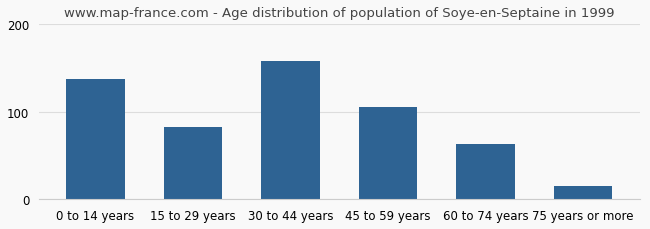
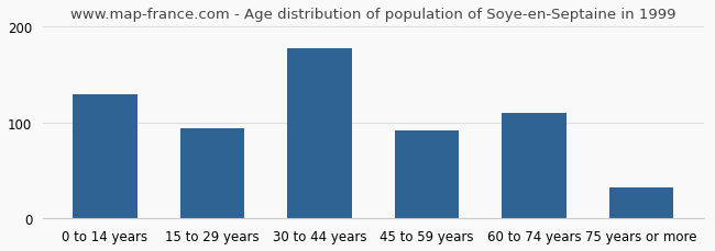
0 to 14 years: 137 -> 130
15 to 29 years: 83 -> 94
30 to 44 years: 158 -> 178
45 to 59 years: 105 -> 92
60 to 74 years: 63 -> 110
75 years or more: 15 -> 32
